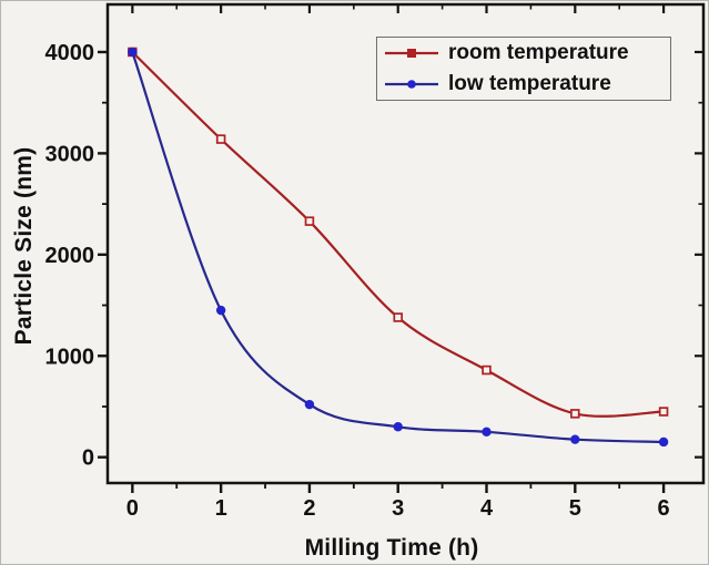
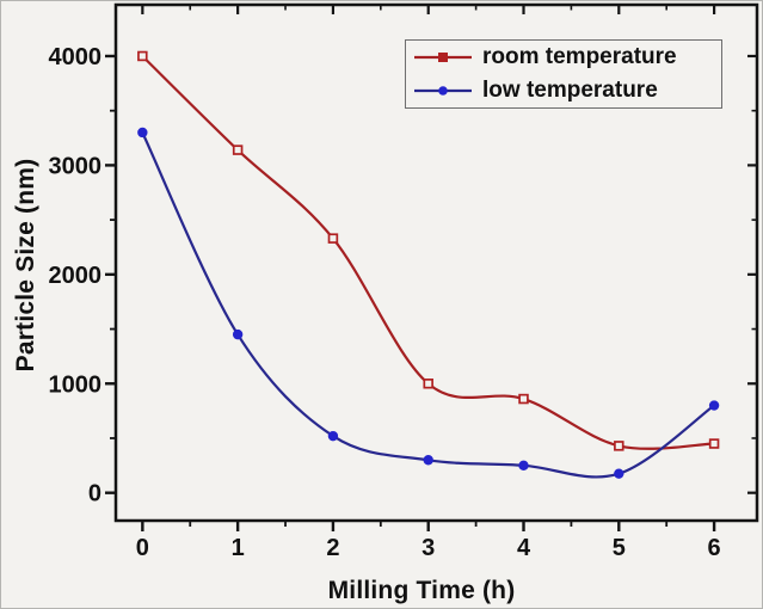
low temperature/0: 4000 -> 3300
room temperature/3: 1400 -> 1000
low temperature/6: 200 -> 800
